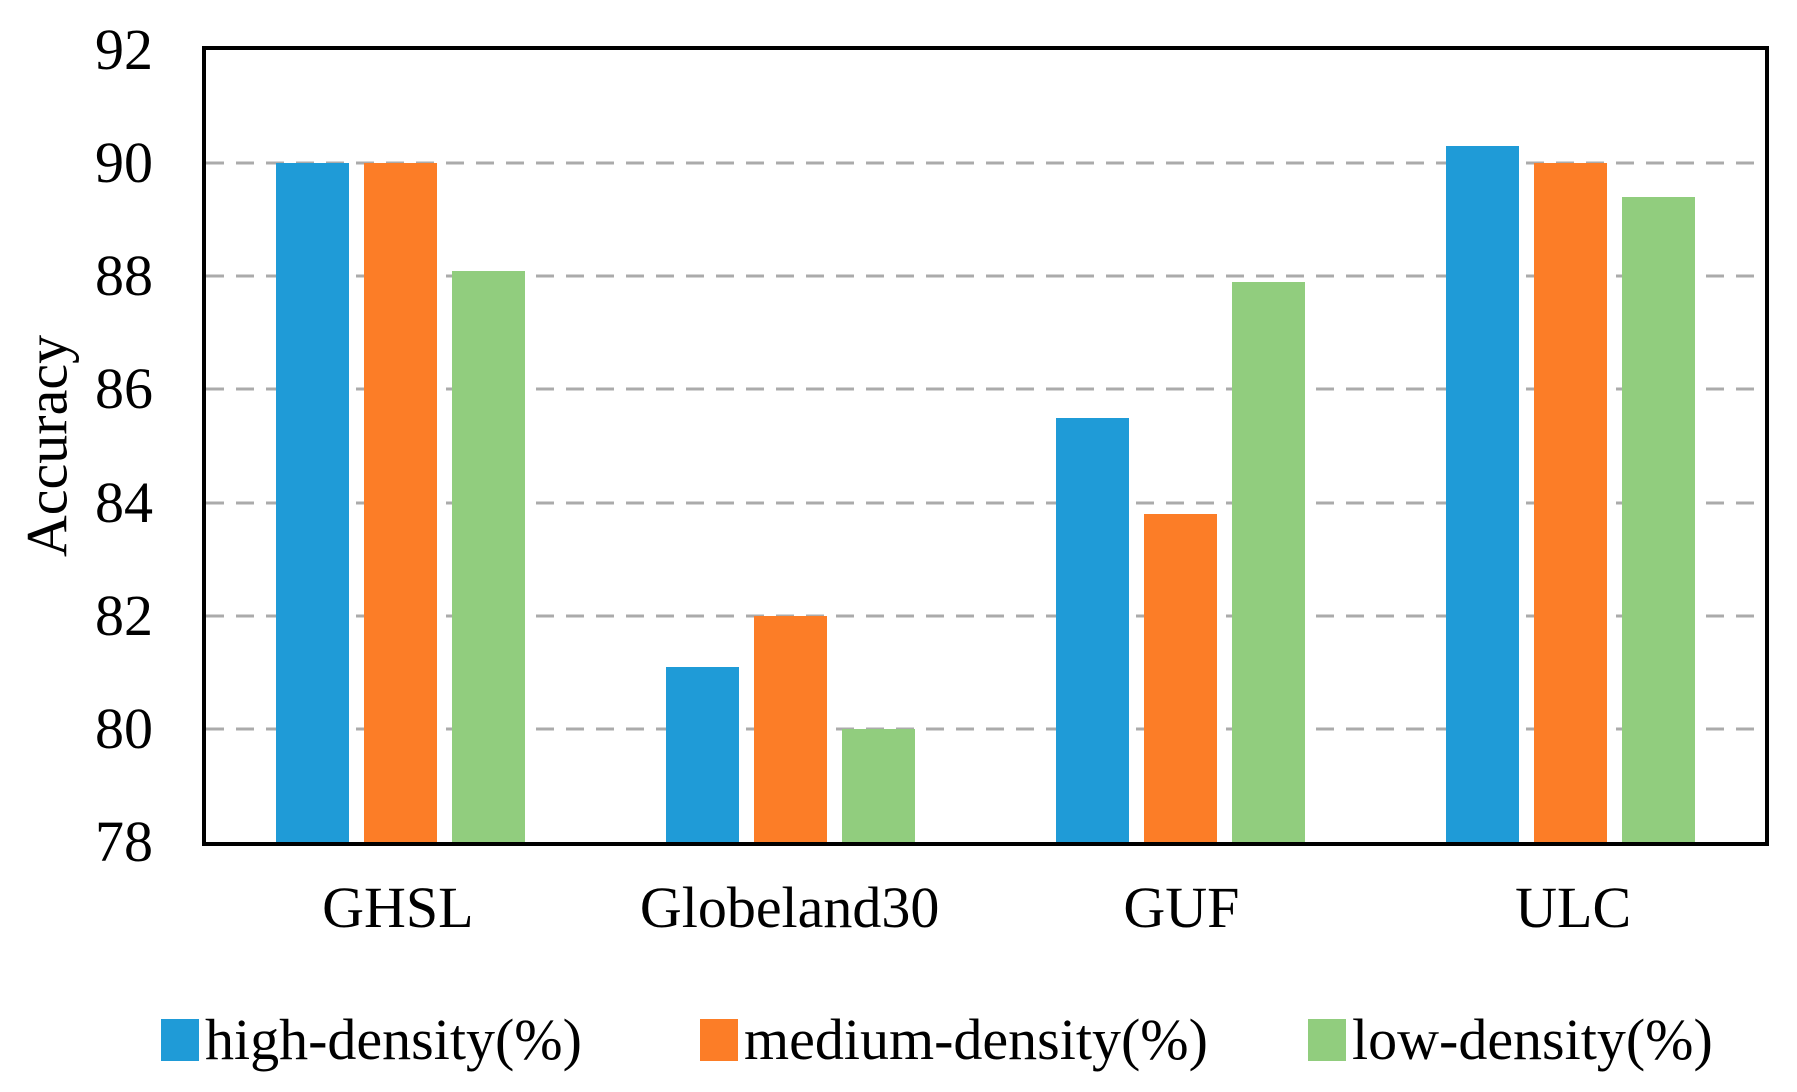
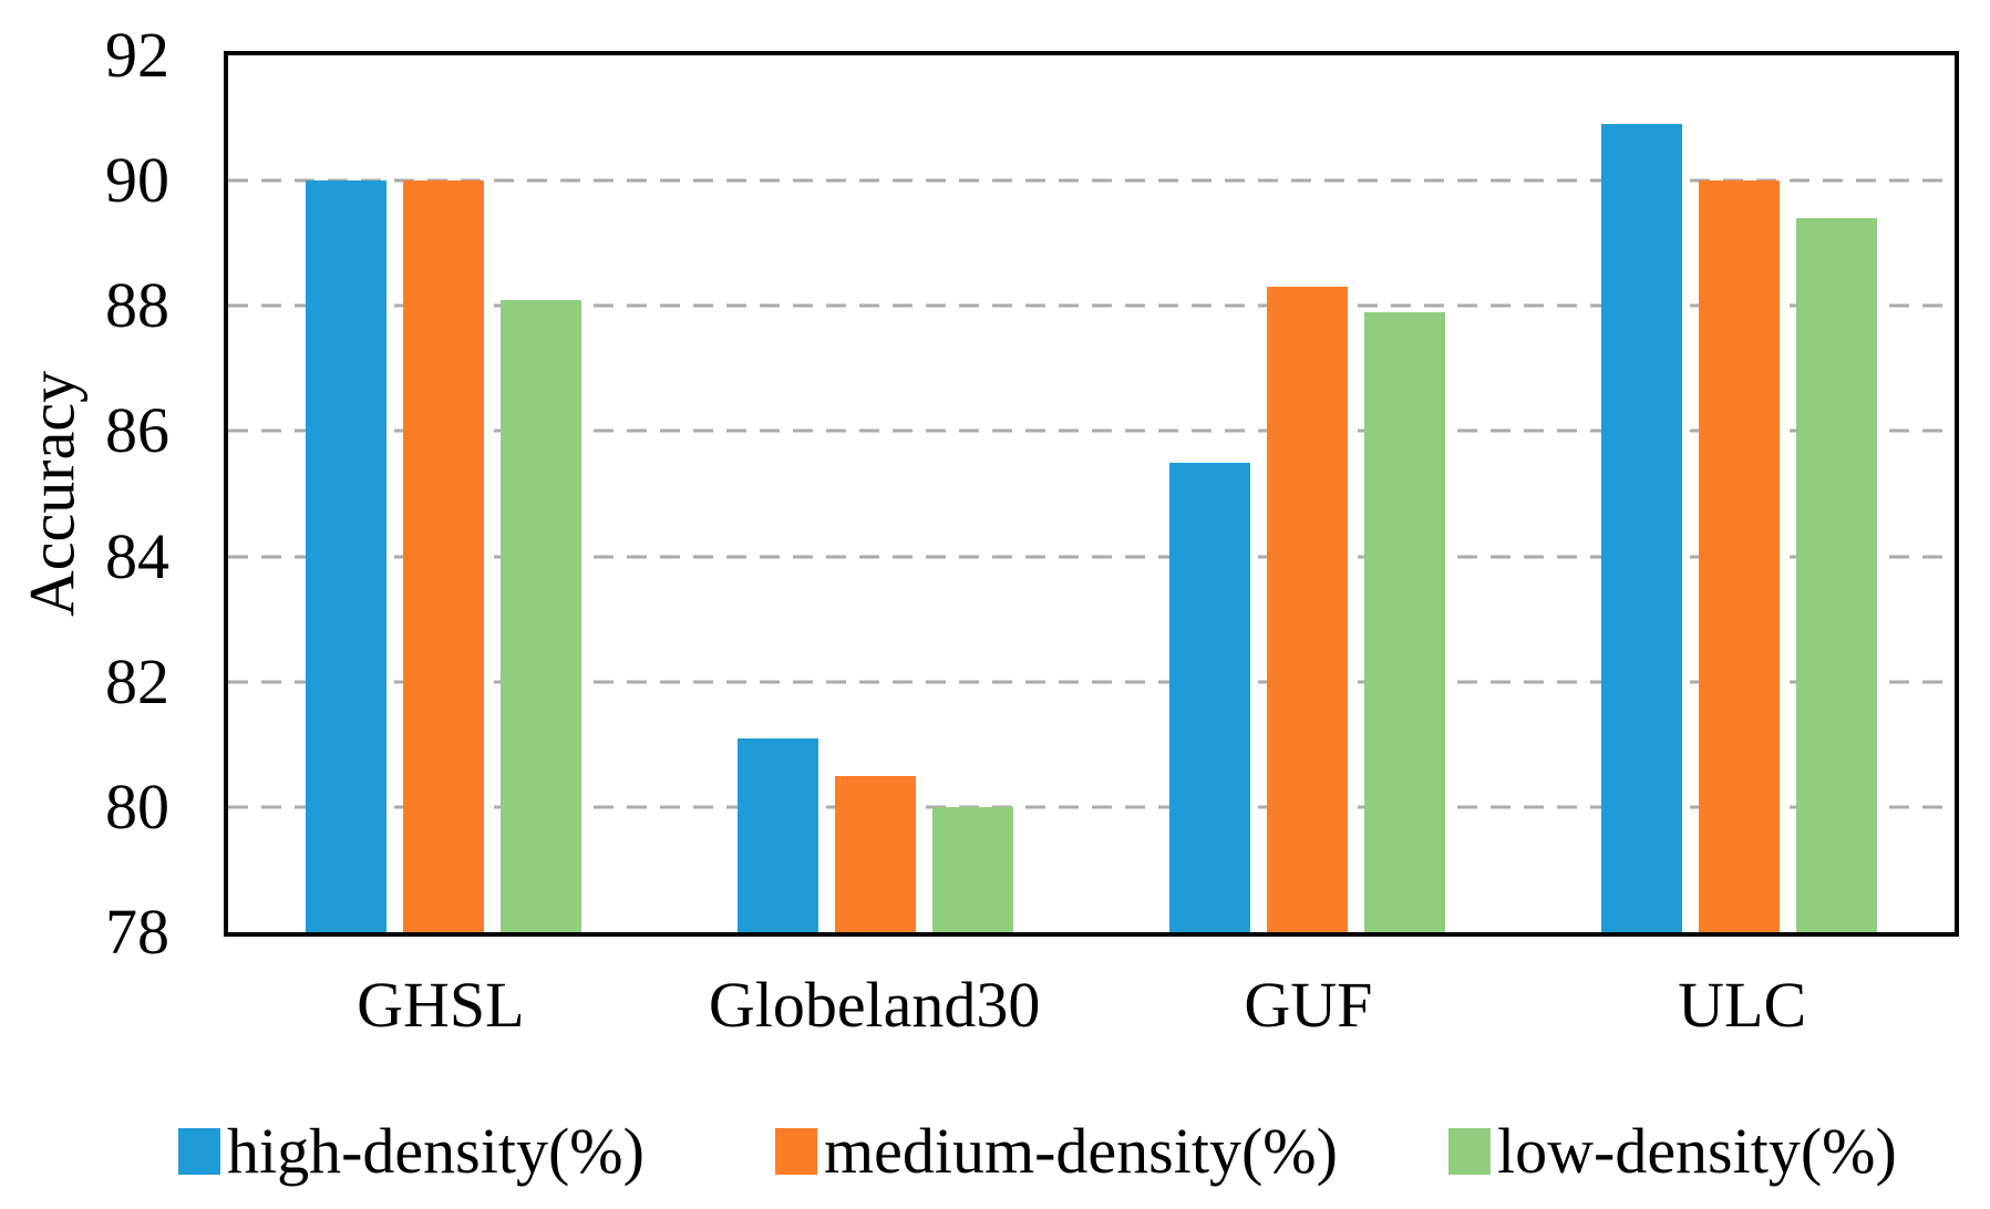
medium-density(%)/Globeland30: 82.0 -> 80.5
medium-density(%)/GUF: 83.8 -> 88.3
high-density(%)/ULC: 90.3 -> 90.9
